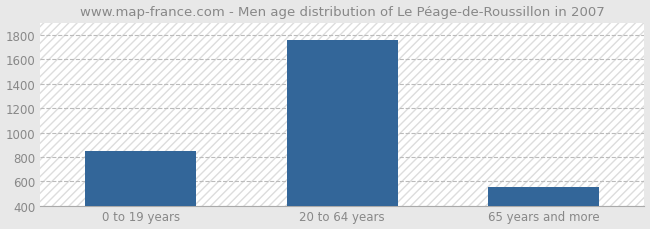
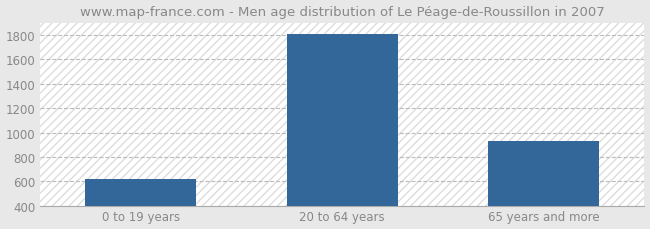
0 to 19 years: 850 -> 620
20 to 64 years: 1760 -> 1810
65 years and more: 560 -> 930
